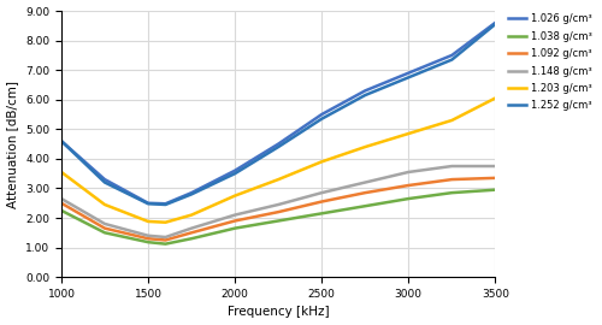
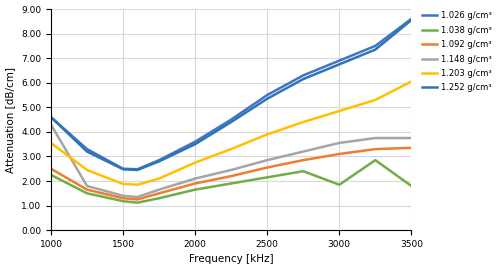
1.148 g/cm³/1000: 2.65 -> 4.30
1.038 g/cm³/3000: 2.65 -> 1.85
1.038 g/cm³/3500: 2.95 -> 1.80
